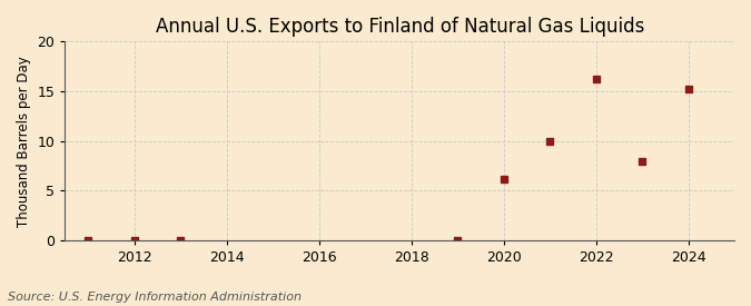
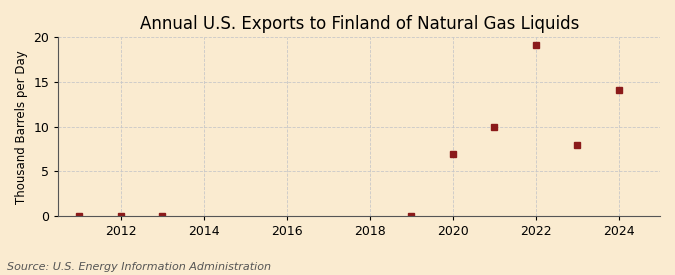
2020: 6.2 -> 6.9
2022: 16.2 -> 19.1
2024: 15.2 -> 14.1
